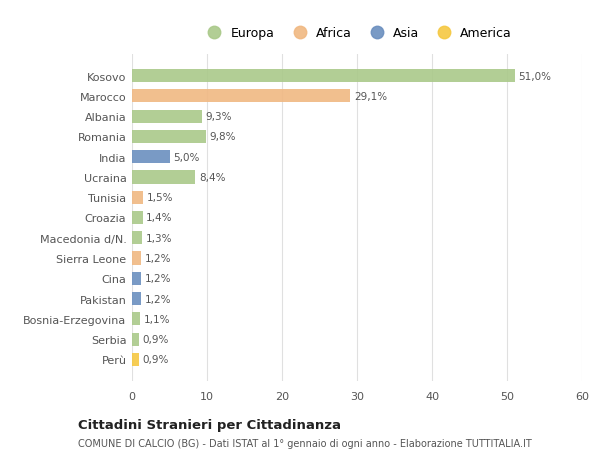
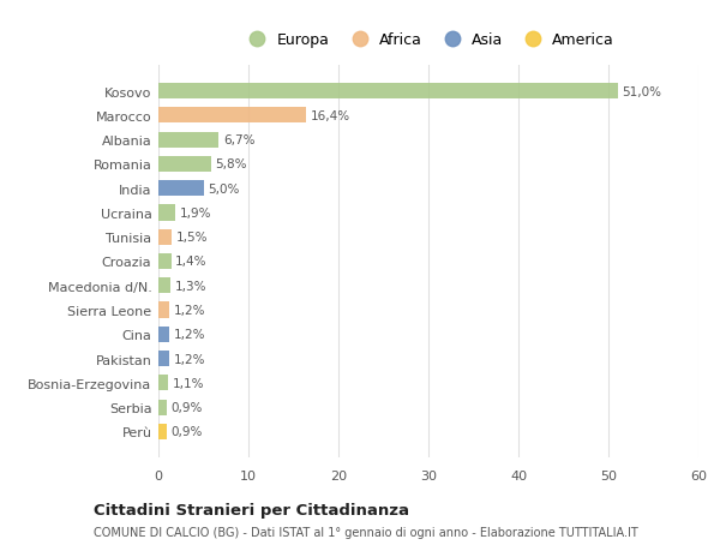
Marocco: 29,1% -> 16,4%
Albania: 9,3% -> 6,7%
Romania: 9,8% -> 5,8%
Ucraina: 8,4% -> 1,9%
